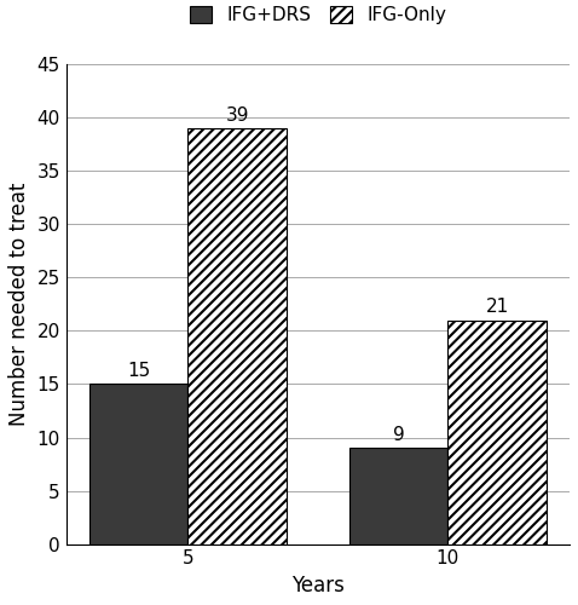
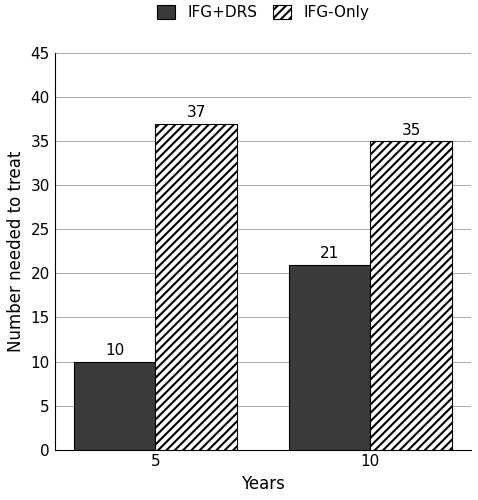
IFG+DRS/5: 15 -> 10
IFG-Only/5: 39 -> 37
IFG+DRS/10: 9 -> 21
IFG-Only/10: 21 -> 35
